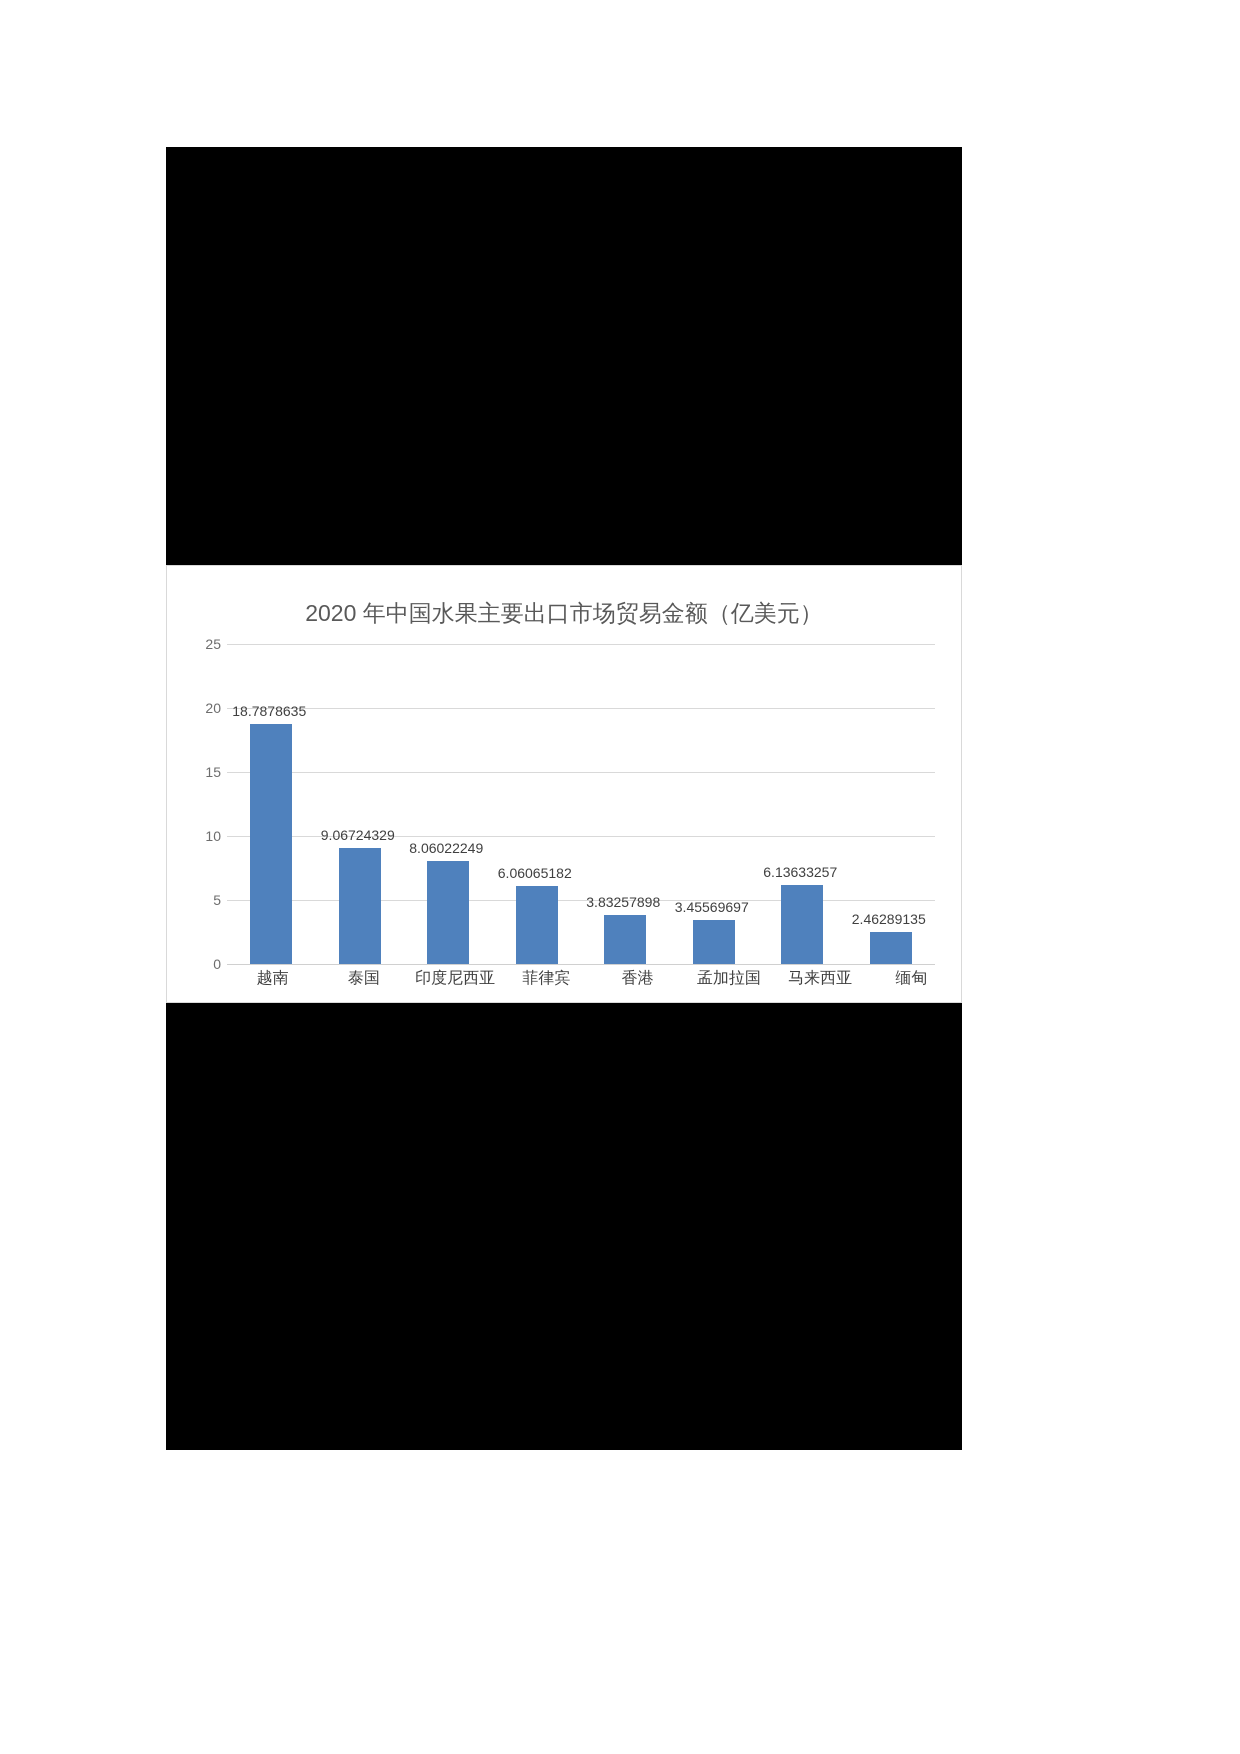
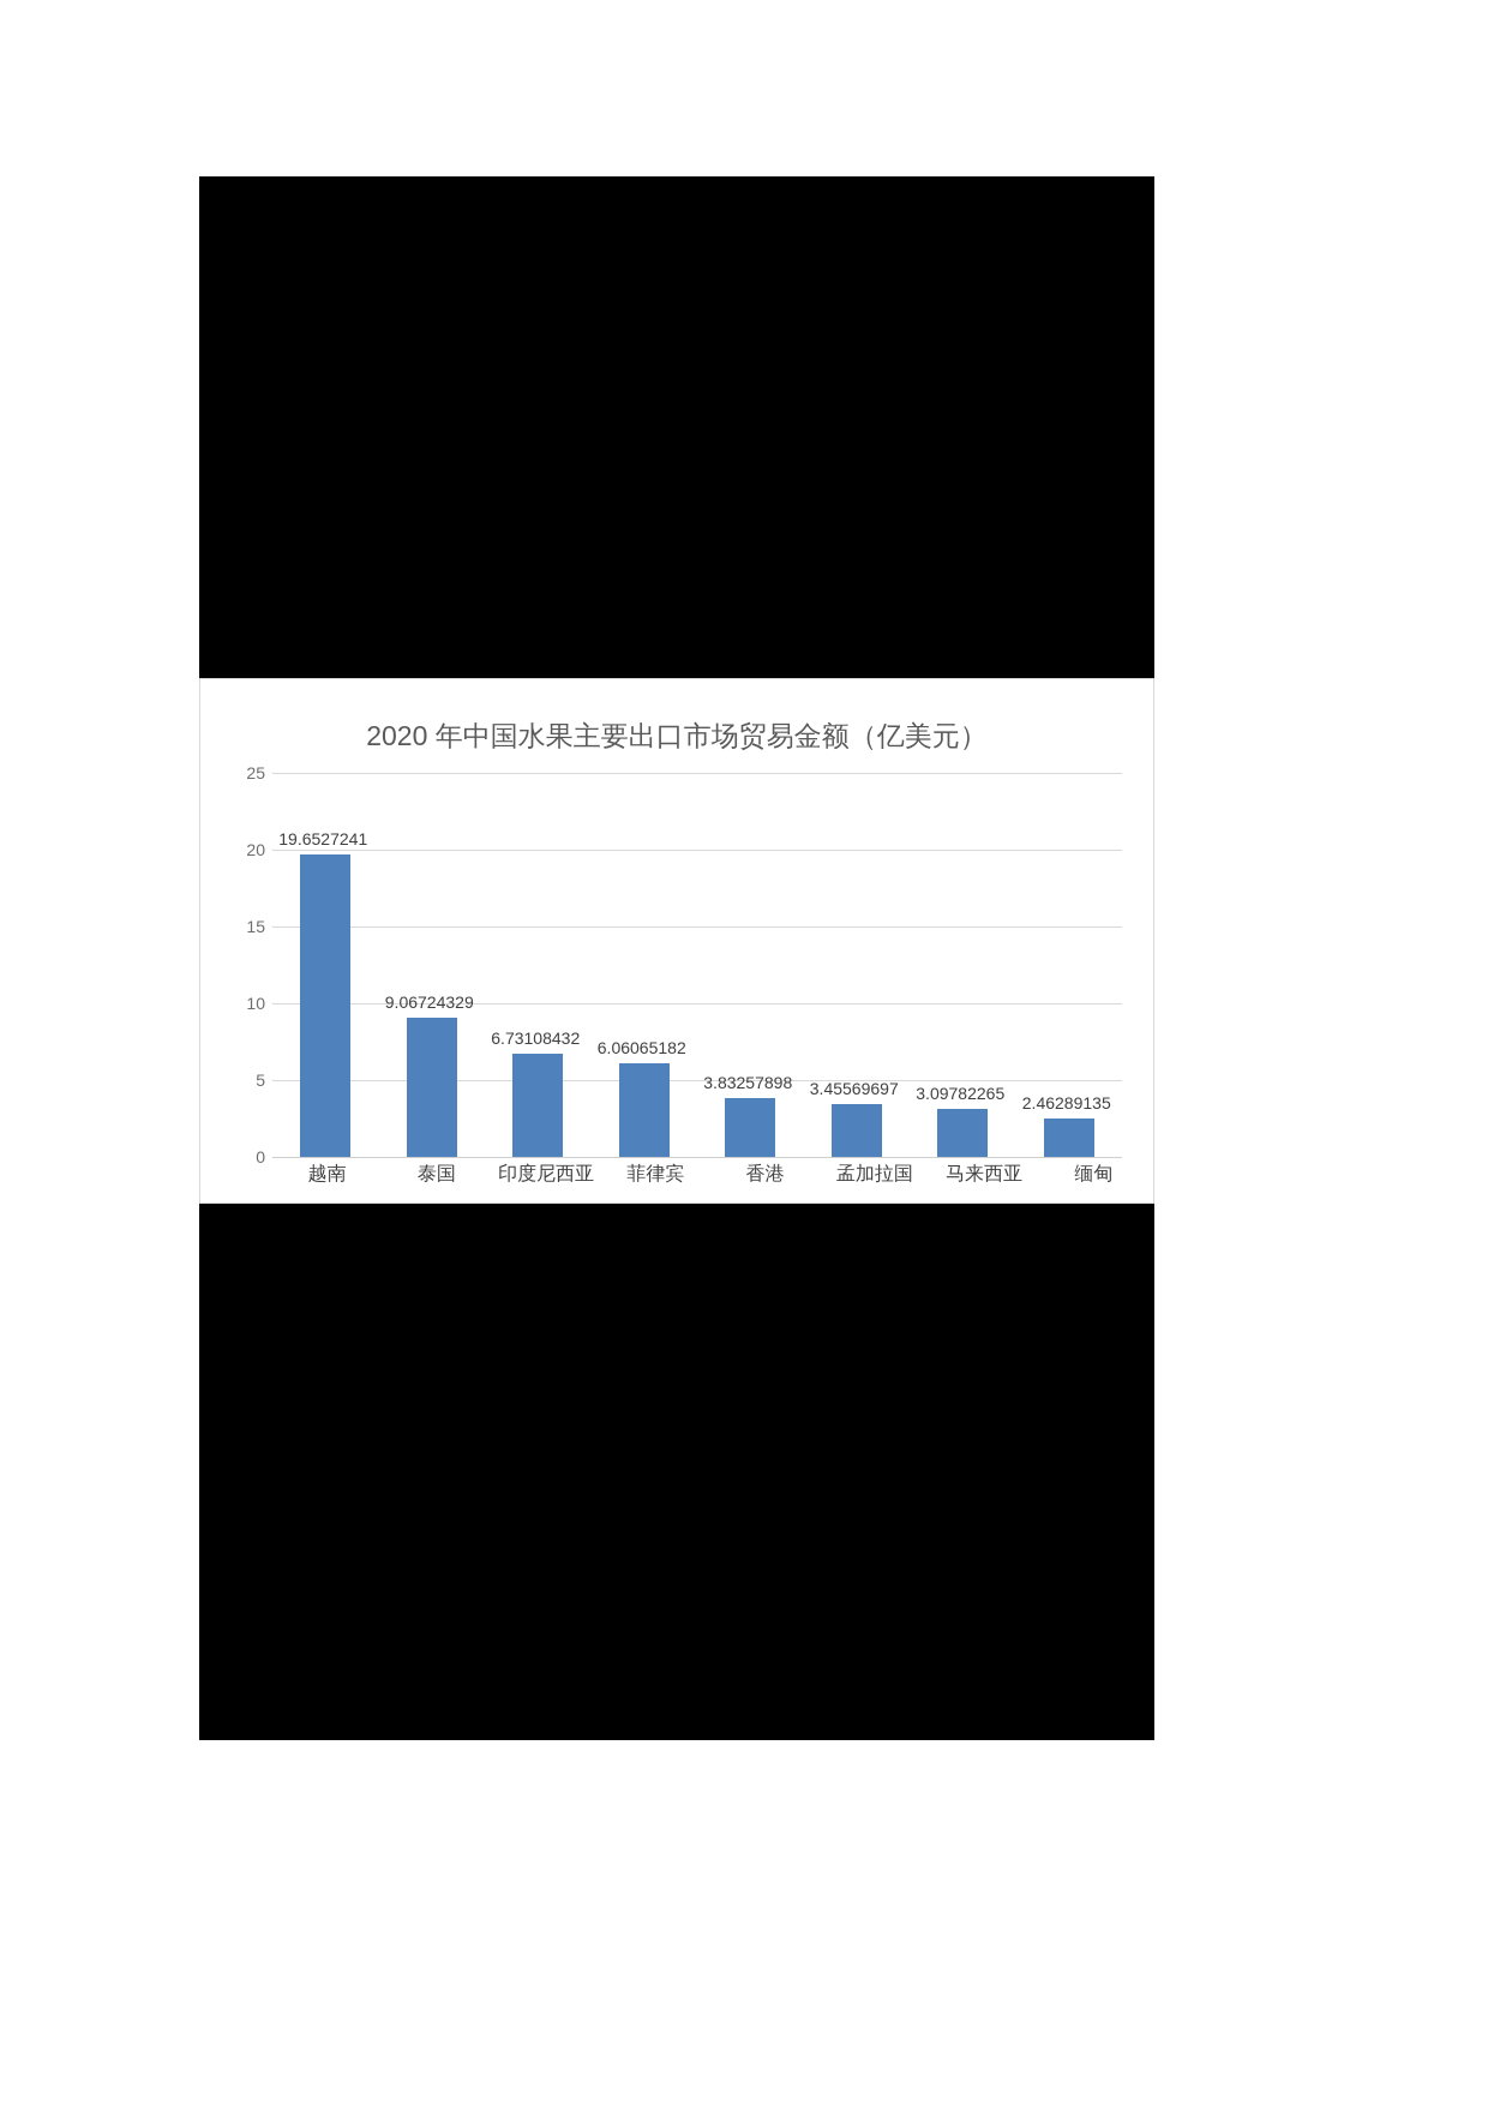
越南: 18.7878635 -> 19.6527241
印度尼西亚: 8.06022249 -> 6.73108432
马来西亚: 6.13633257 -> 3.09782265
